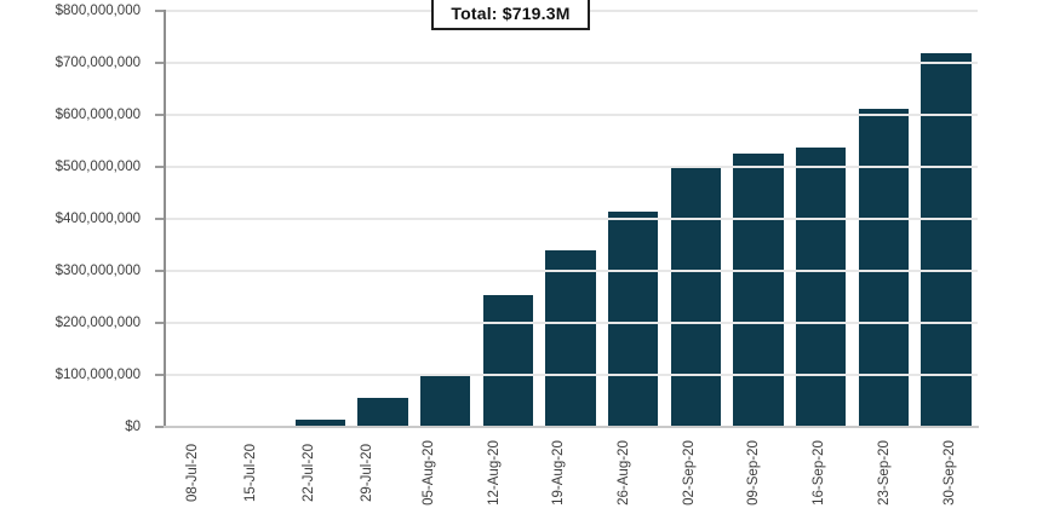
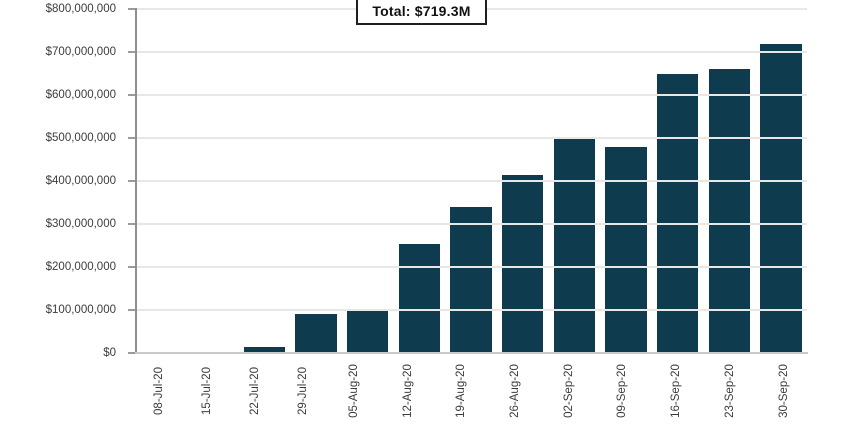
29-Jul-20: $60000000 -> $90000000
09-Sep-20: $520000000 -> $480000000
16-Sep-20: $540000000 -> $650000000
23-Sep-20: $610000000 -> $660000000
